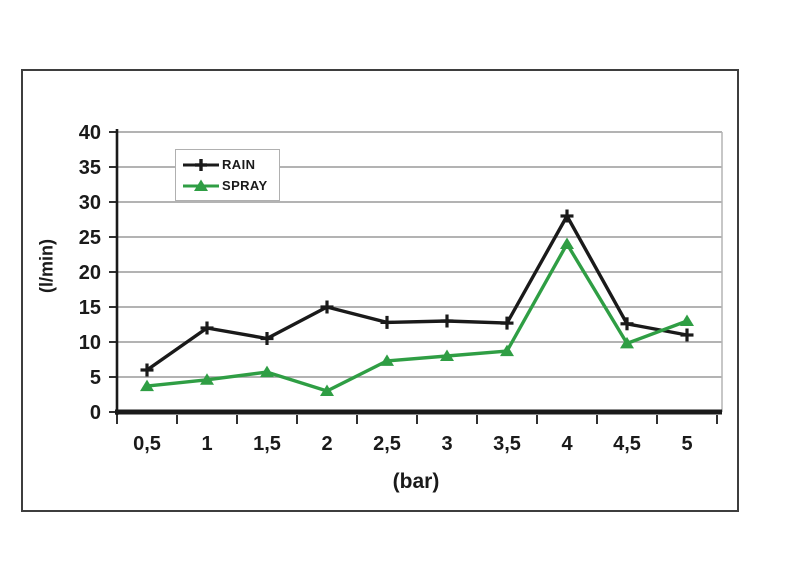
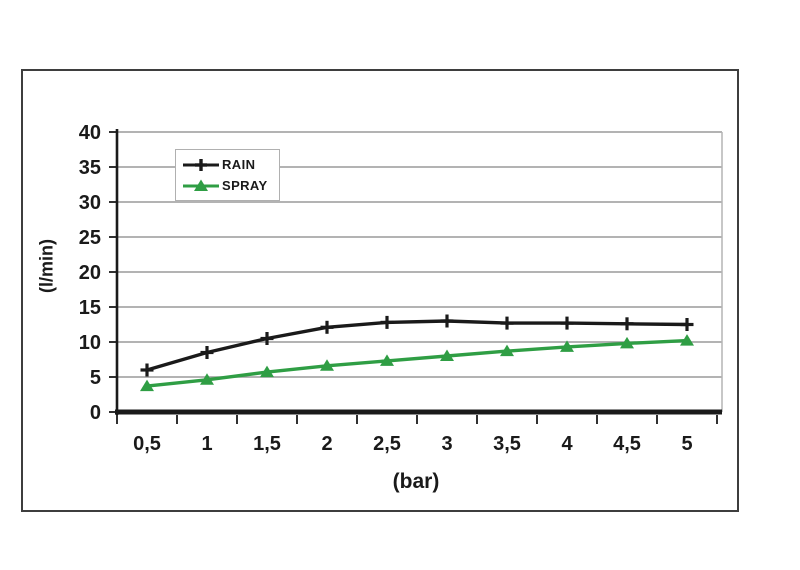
RAIN/1: 12 -> 8
RAIN/2: 15 -> 12
SPRAY/2: 3 -> 7
RAIN/4: 28 -> 13
SPRAY/4: 24 -> 9
RAIN/5: 11 -> 12
SPRAY/5: 13 -> 10
